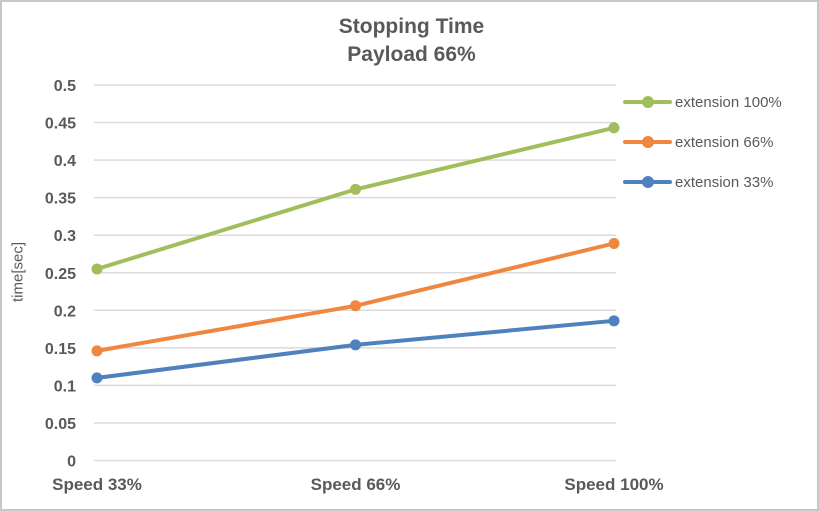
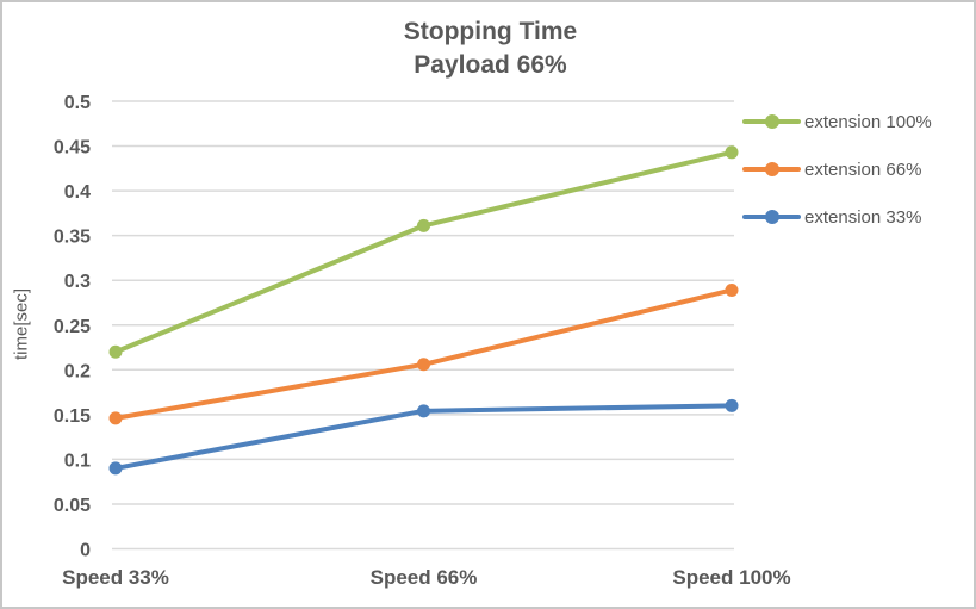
extension 100%/Speed 33%: 0.26 -> 0.22
extension 33%/Speed 33%: 0.11 -> 0.09
extension 33%/Speed 100%: 0.19 -> 0.16
